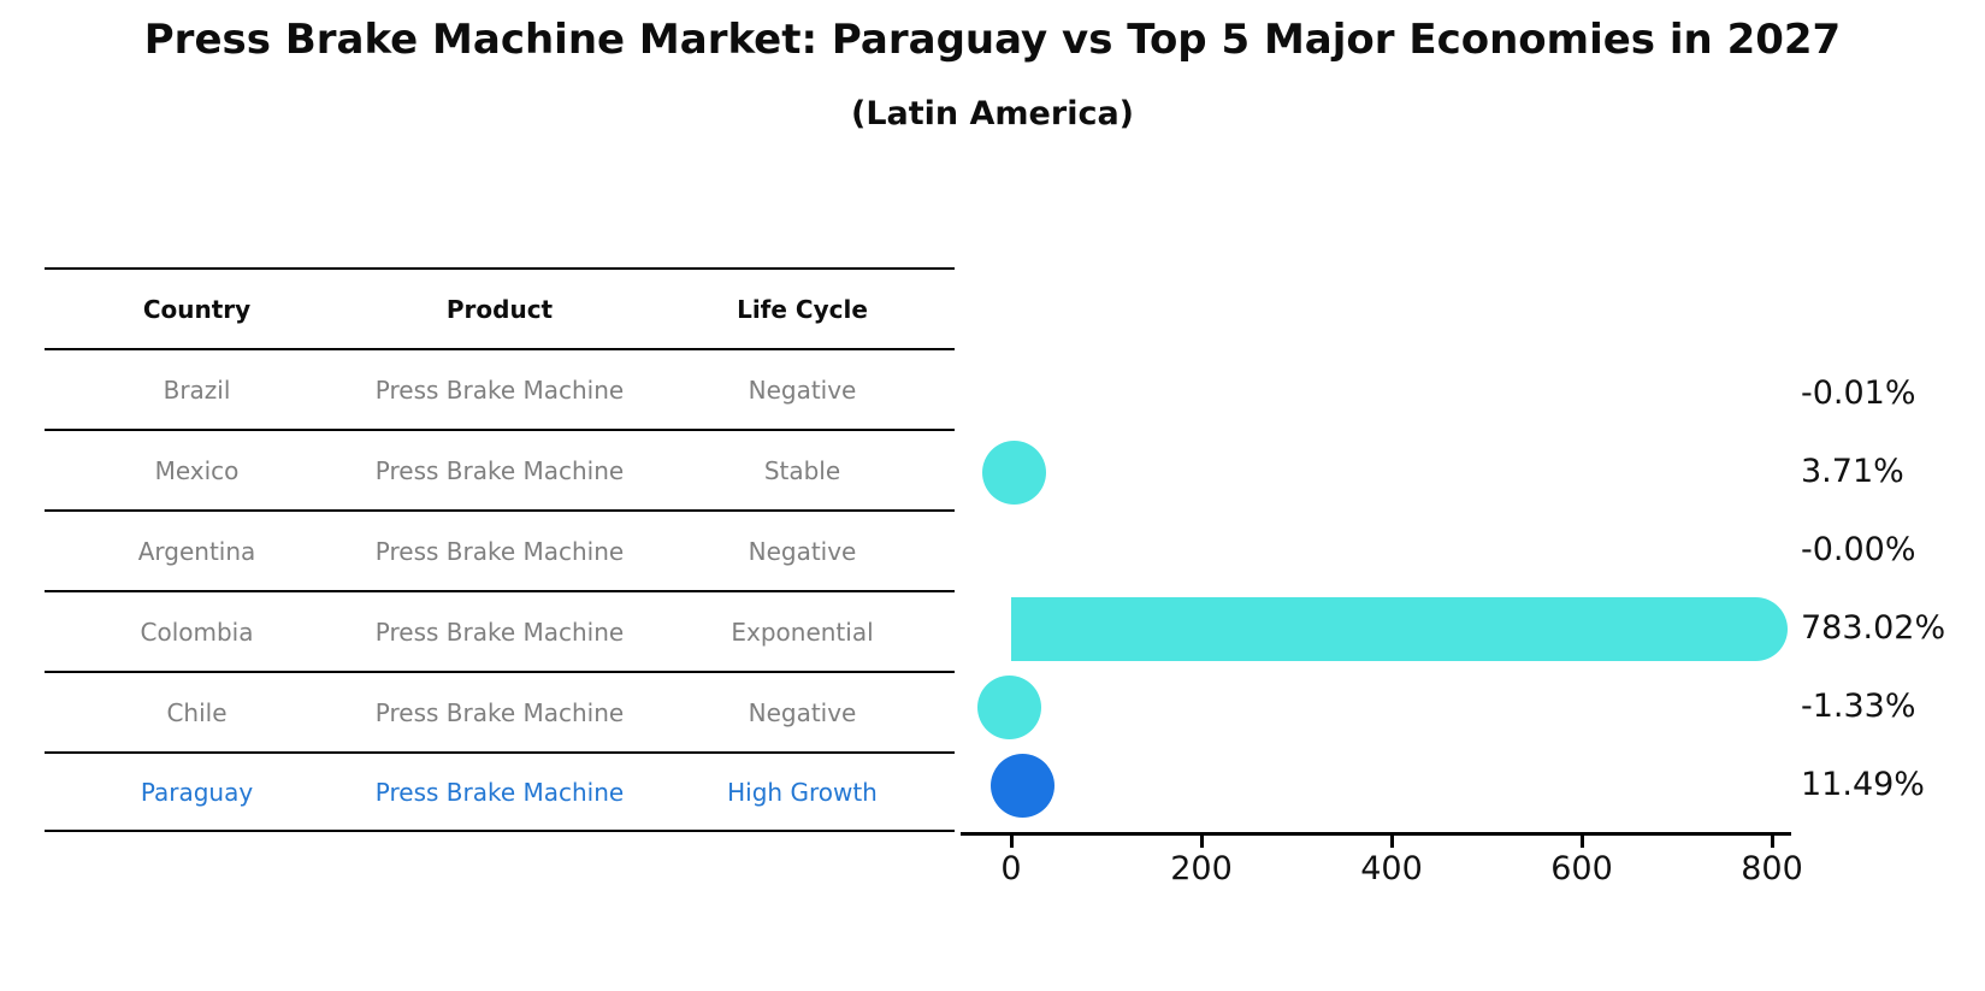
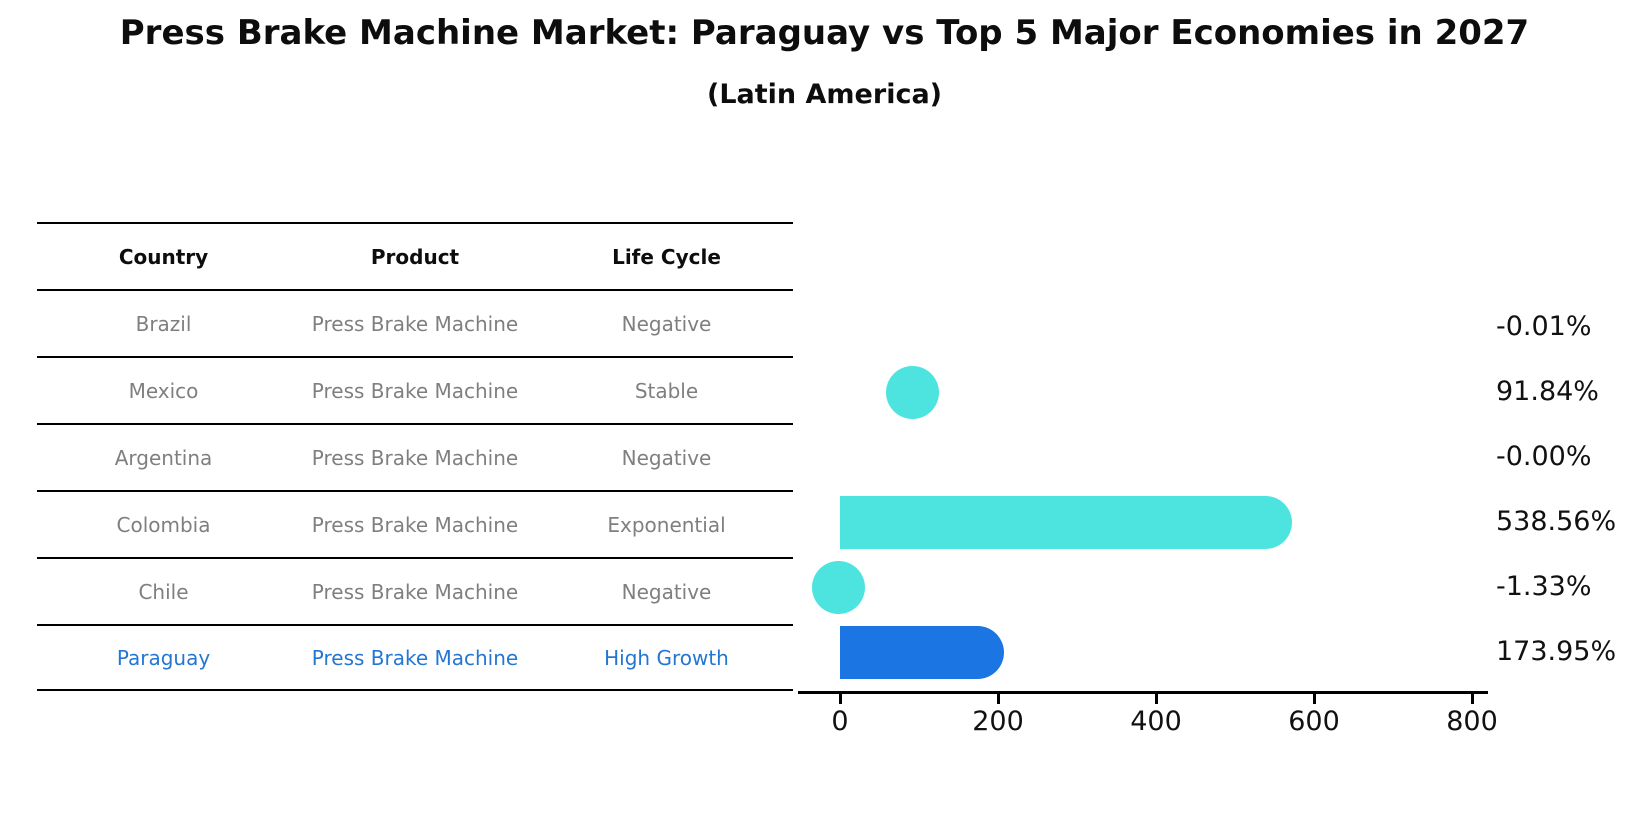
Mexico: 3.71% -> 91.84%
Colombia: 783.02% -> 538.56%
Paraguay: 11.49% -> 173.95%
